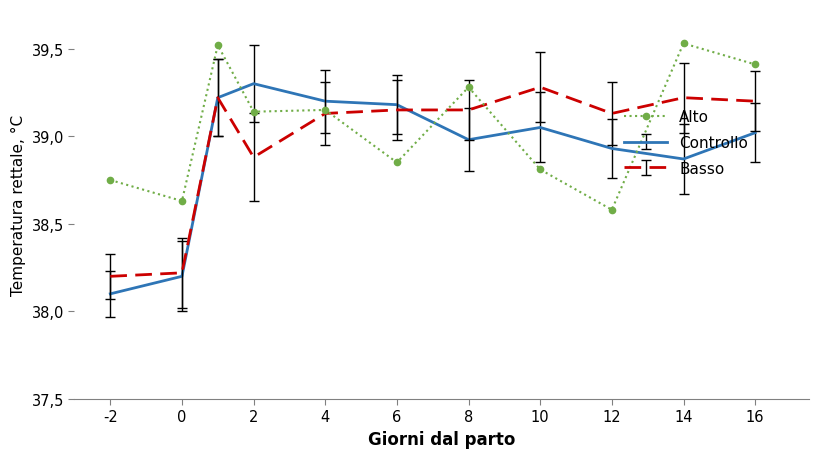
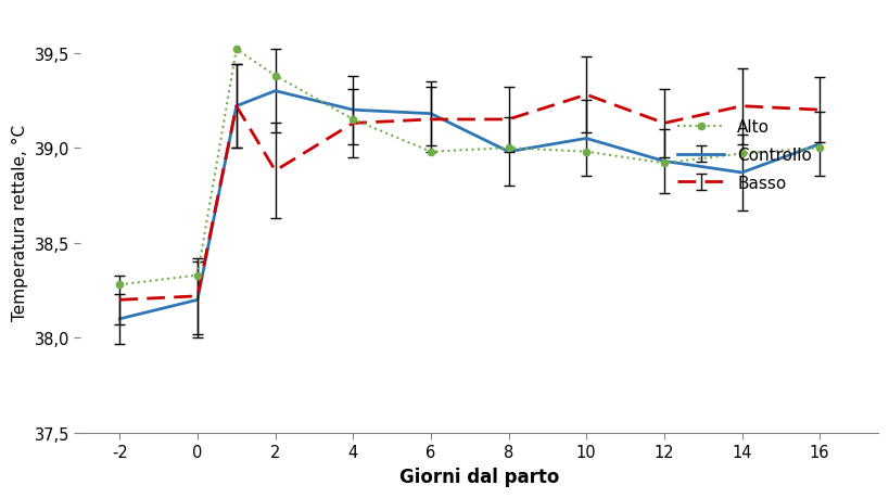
Alto/-2: 38,75 -> 38,28
Alto/0: 38,63 -> 38,33
Alto/2: 39,14 -> 39,38
Alto/6: 38,85 -> 38,98
Alto/8: 39,28 -> 39,00
Alto/10: 38,81 -> 38,98
Alto/12: 38,58 -> 38,92
Alto/14: 39,53 -> 38,97
Alto/16: 39,41 -> 39,00
